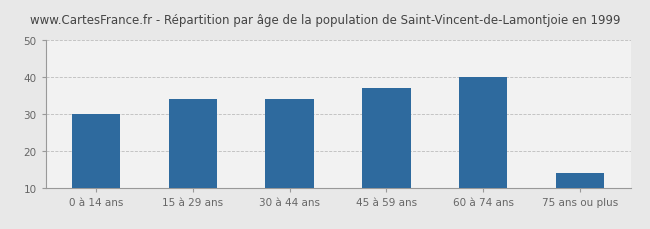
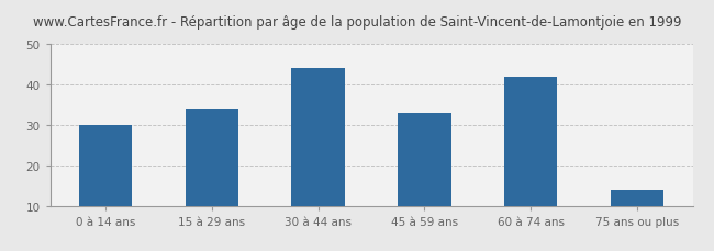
30 à 44 ans: 34 -> 44
45 à 59 ans: 37 -> 33
60 à 74 ans: 40 -> 42
